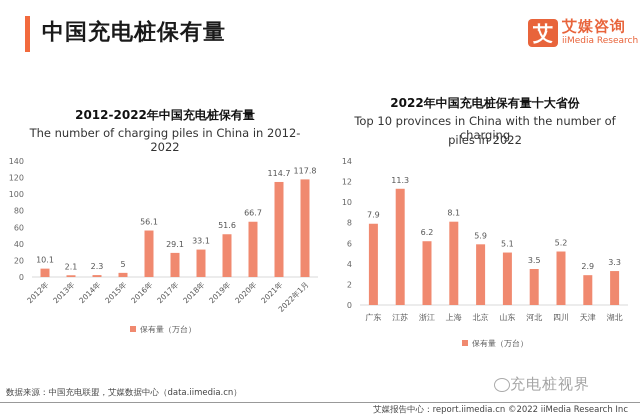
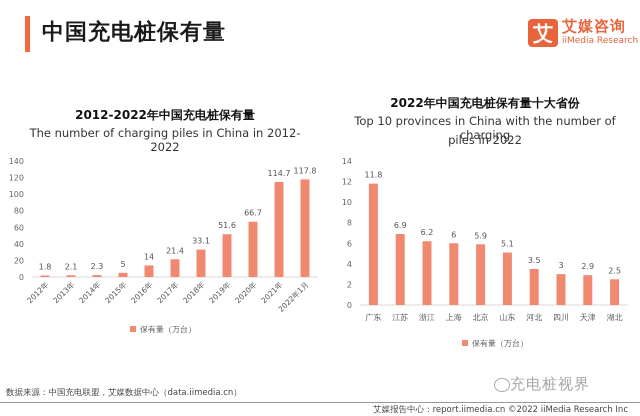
2012-2022年中国充电桩保有量/2012年: 10.1 -> 1.8
2012-2022年中国充电桩保有量/2016年: 56.1 -> 14
2012-2022年中国充电桩保有量/2017年: 29.1 -> 21.4
2022年中国充电桩保有量十大省份/广东: 7.9 -> 11.8
2022年中国充电桩保有量十大省份/江苏: 11.3 -> 6.9
2022年中国充电桩保有量十大省份/上海: 8.1 -> 6
2022年中国充电桩保有量十大省份/四川: 5.2 -> 3
2022年中国充电桩保有量十大省份/湖北: 3.3 -> 2.5
